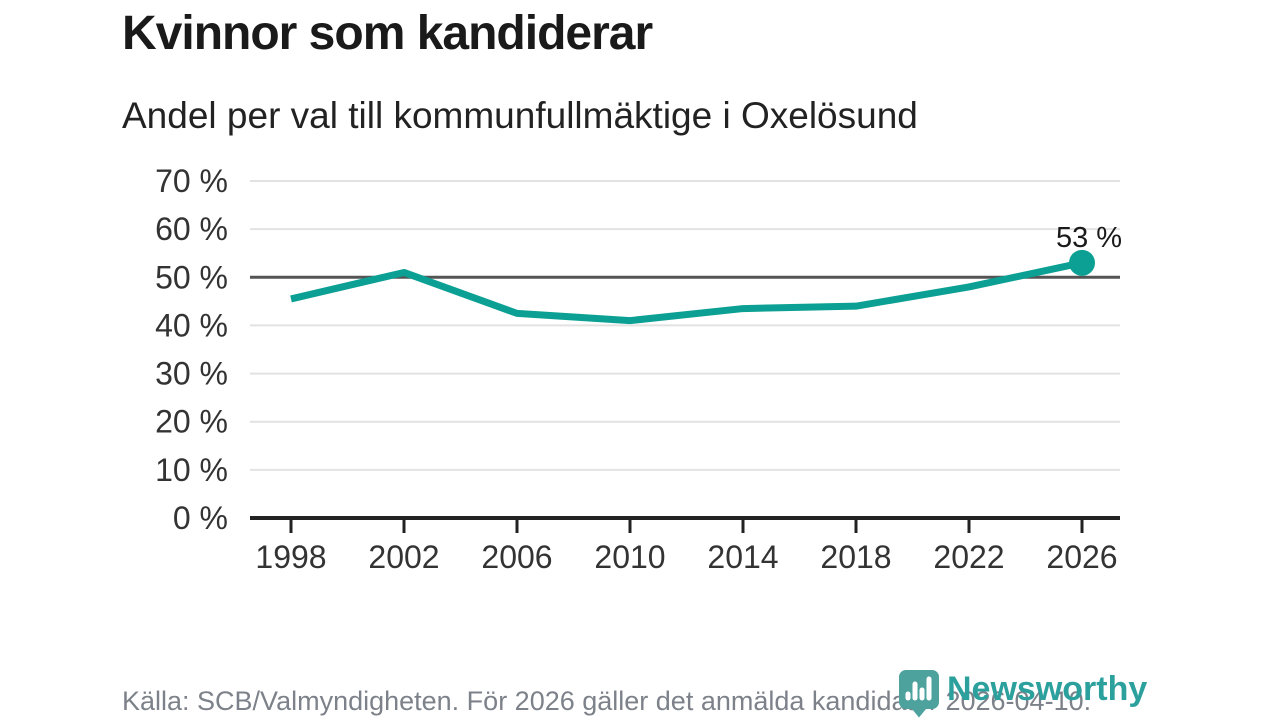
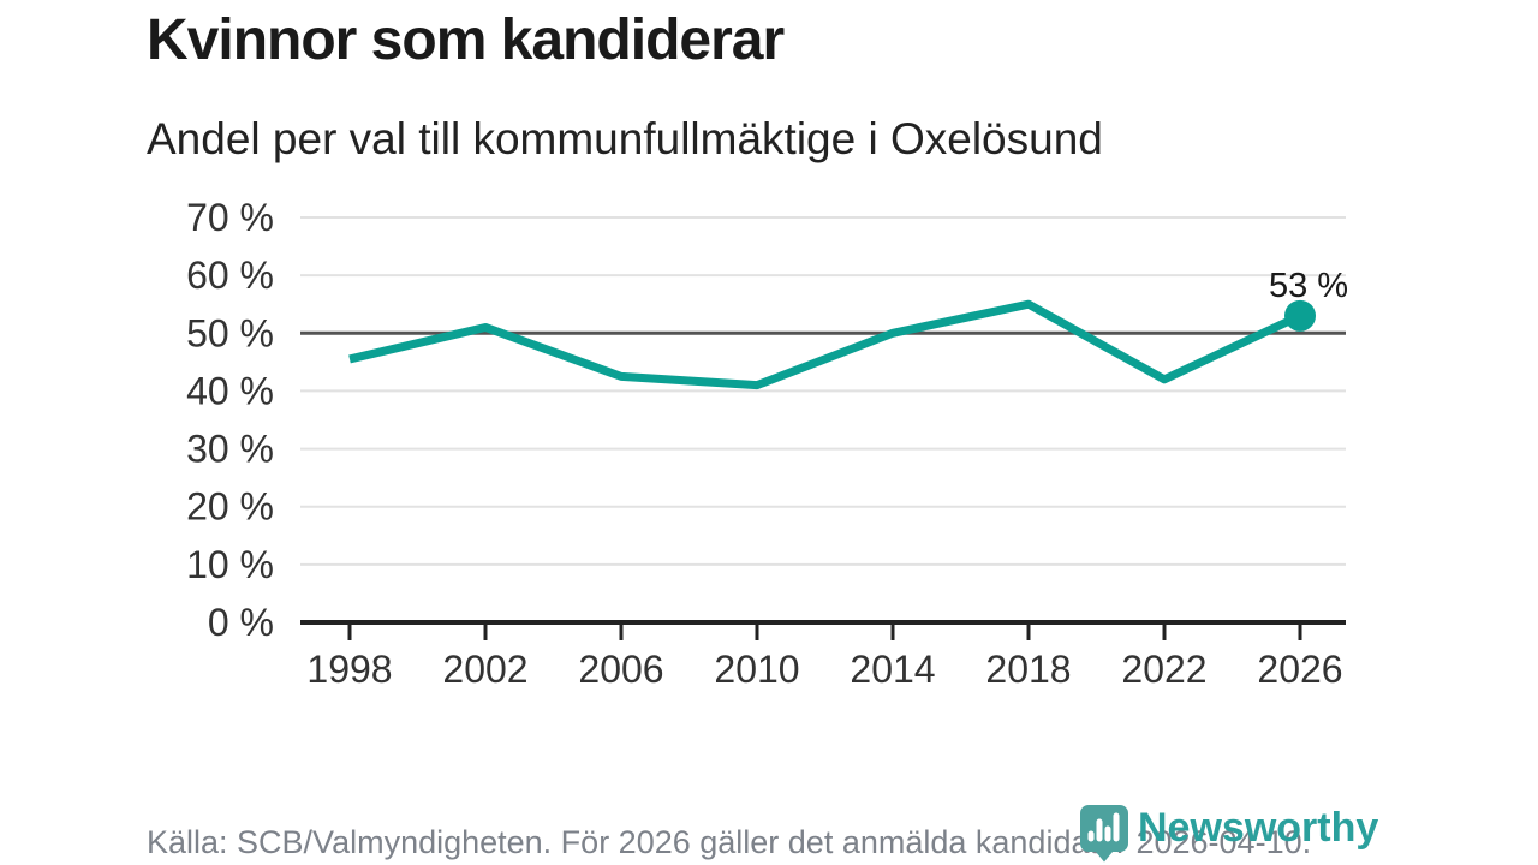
2014: 44% -> 50%
2018: 44% -> 55%
2022: 48% -> 42%
